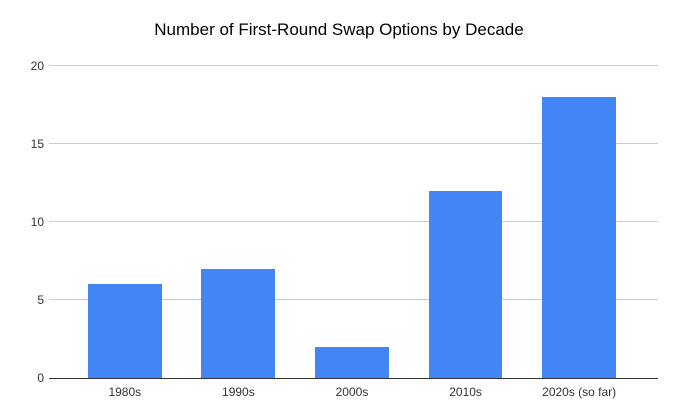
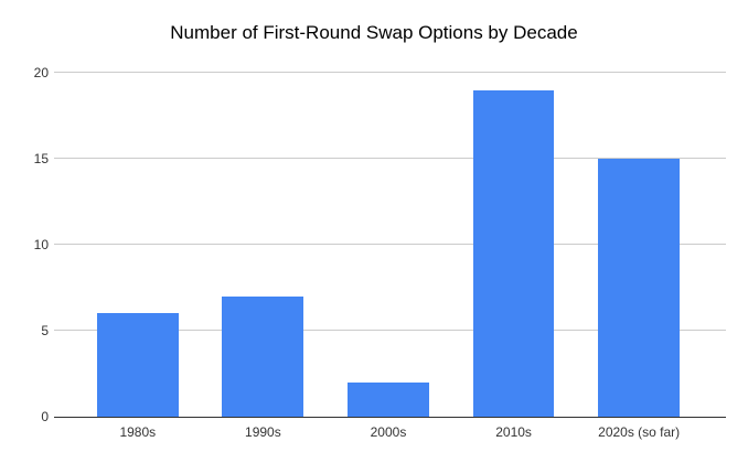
2010s: 12 -> 19
2020s (so far): 18 -> 15
